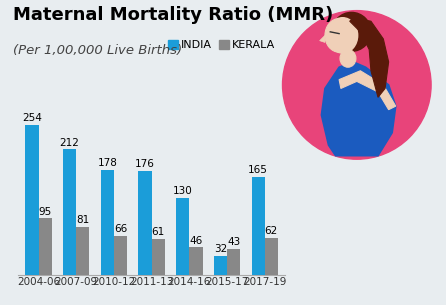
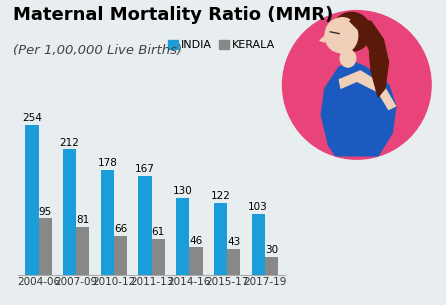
INDIA/2011-13: 176 -> 167
INDIA/2015-17: 32 -> 122
INDIA/2017-19: 165 -> 103
KERALA/2017-19: 62 -> 30
